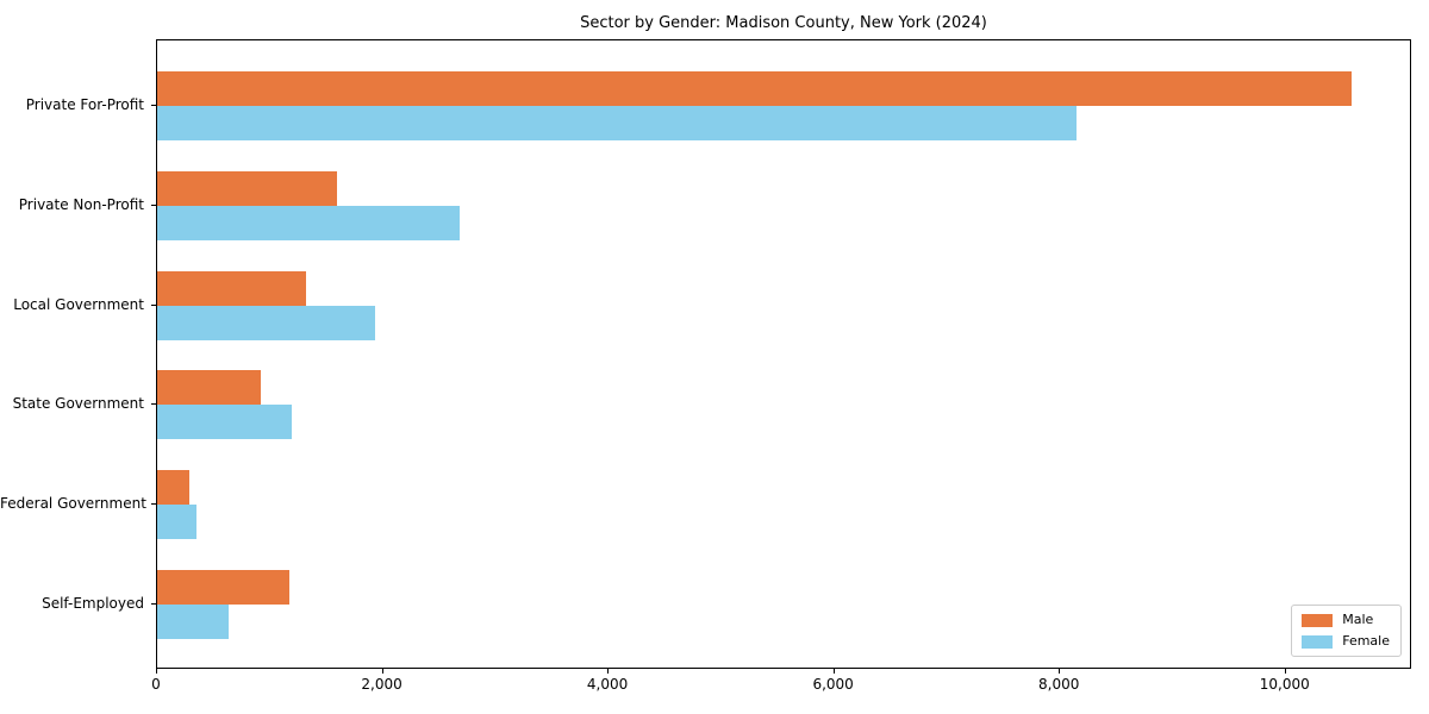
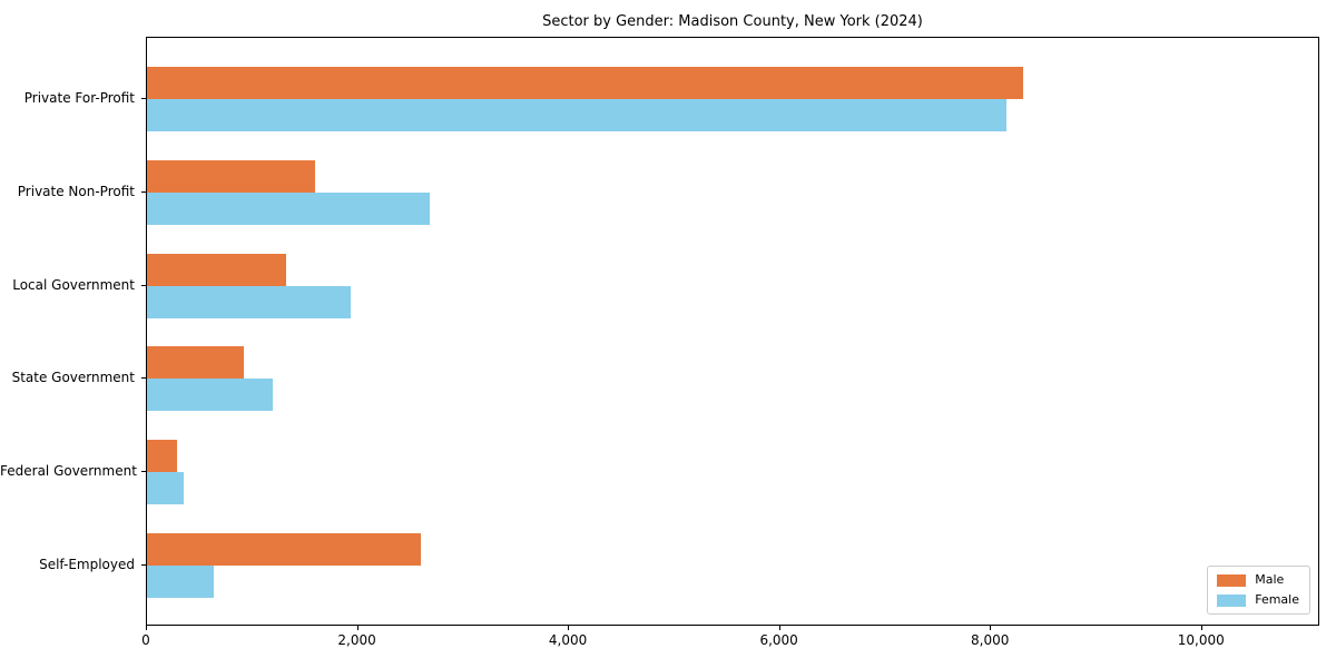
Male/Private For-Profit: 10600 -> 8300
Male/Self-Employed: 1200 -> 2600
